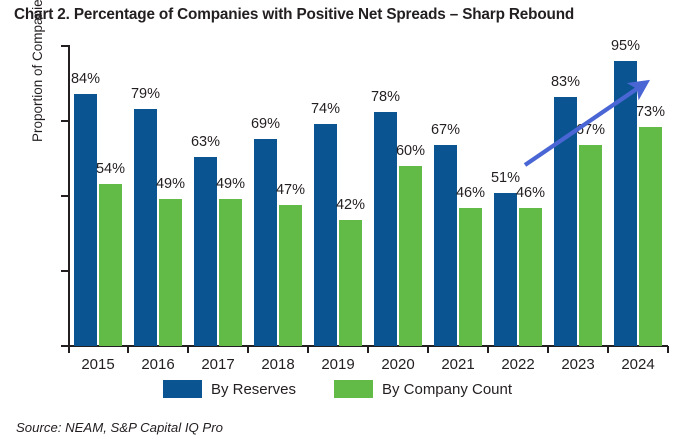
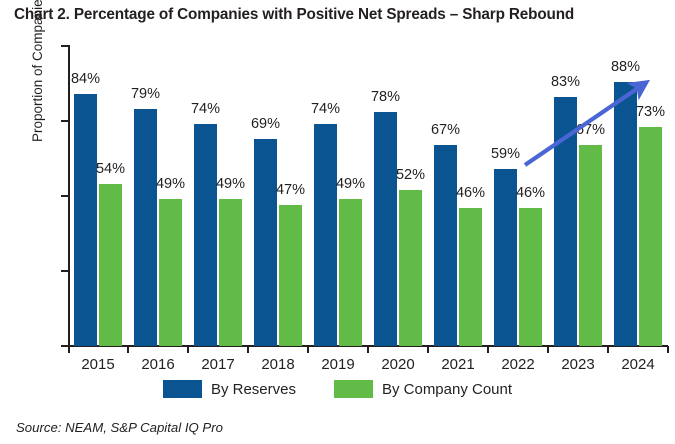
By Reserves/2017: 63% -> 74%
By Company Count/2019: 42% -> 49%
By Company Count/2020: 60% -> 52%
By Reserves/2022: 51% -> 59%
By Reserves/2024: 95% -> 88%
